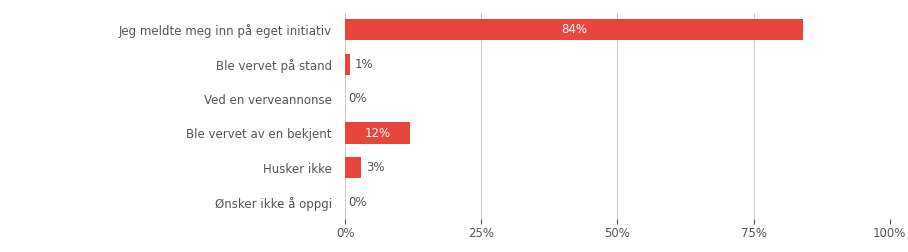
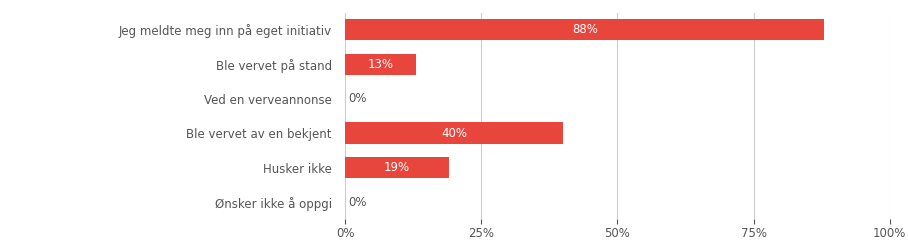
Jeg meldte meg inn på eget initiativ: 84% -> 88%
Ble vervet på stand: 1% -> 13%
Ble vervet av en bekjent: 12% -> 40%
Husker ikke: 3% -> 19%
